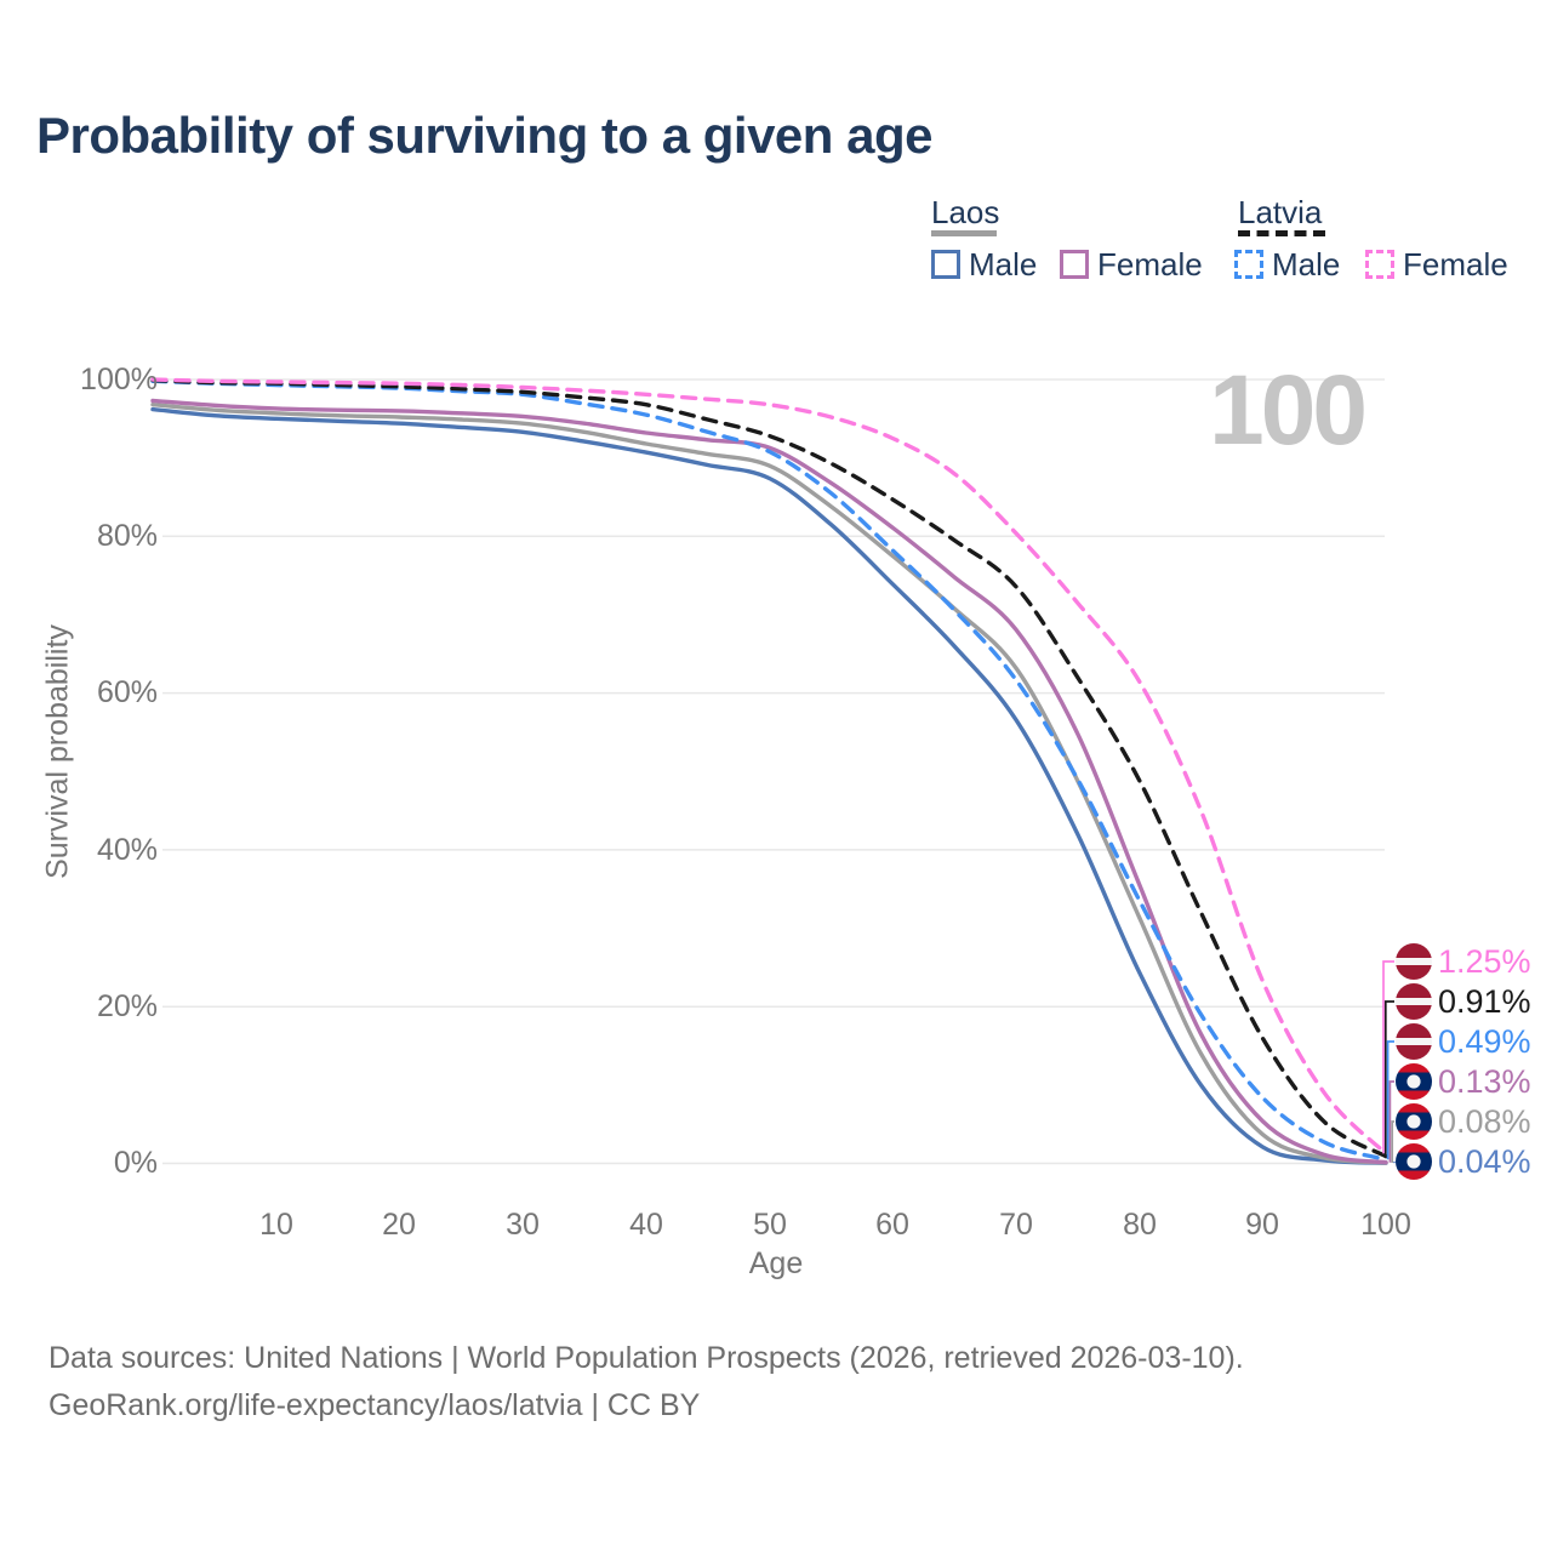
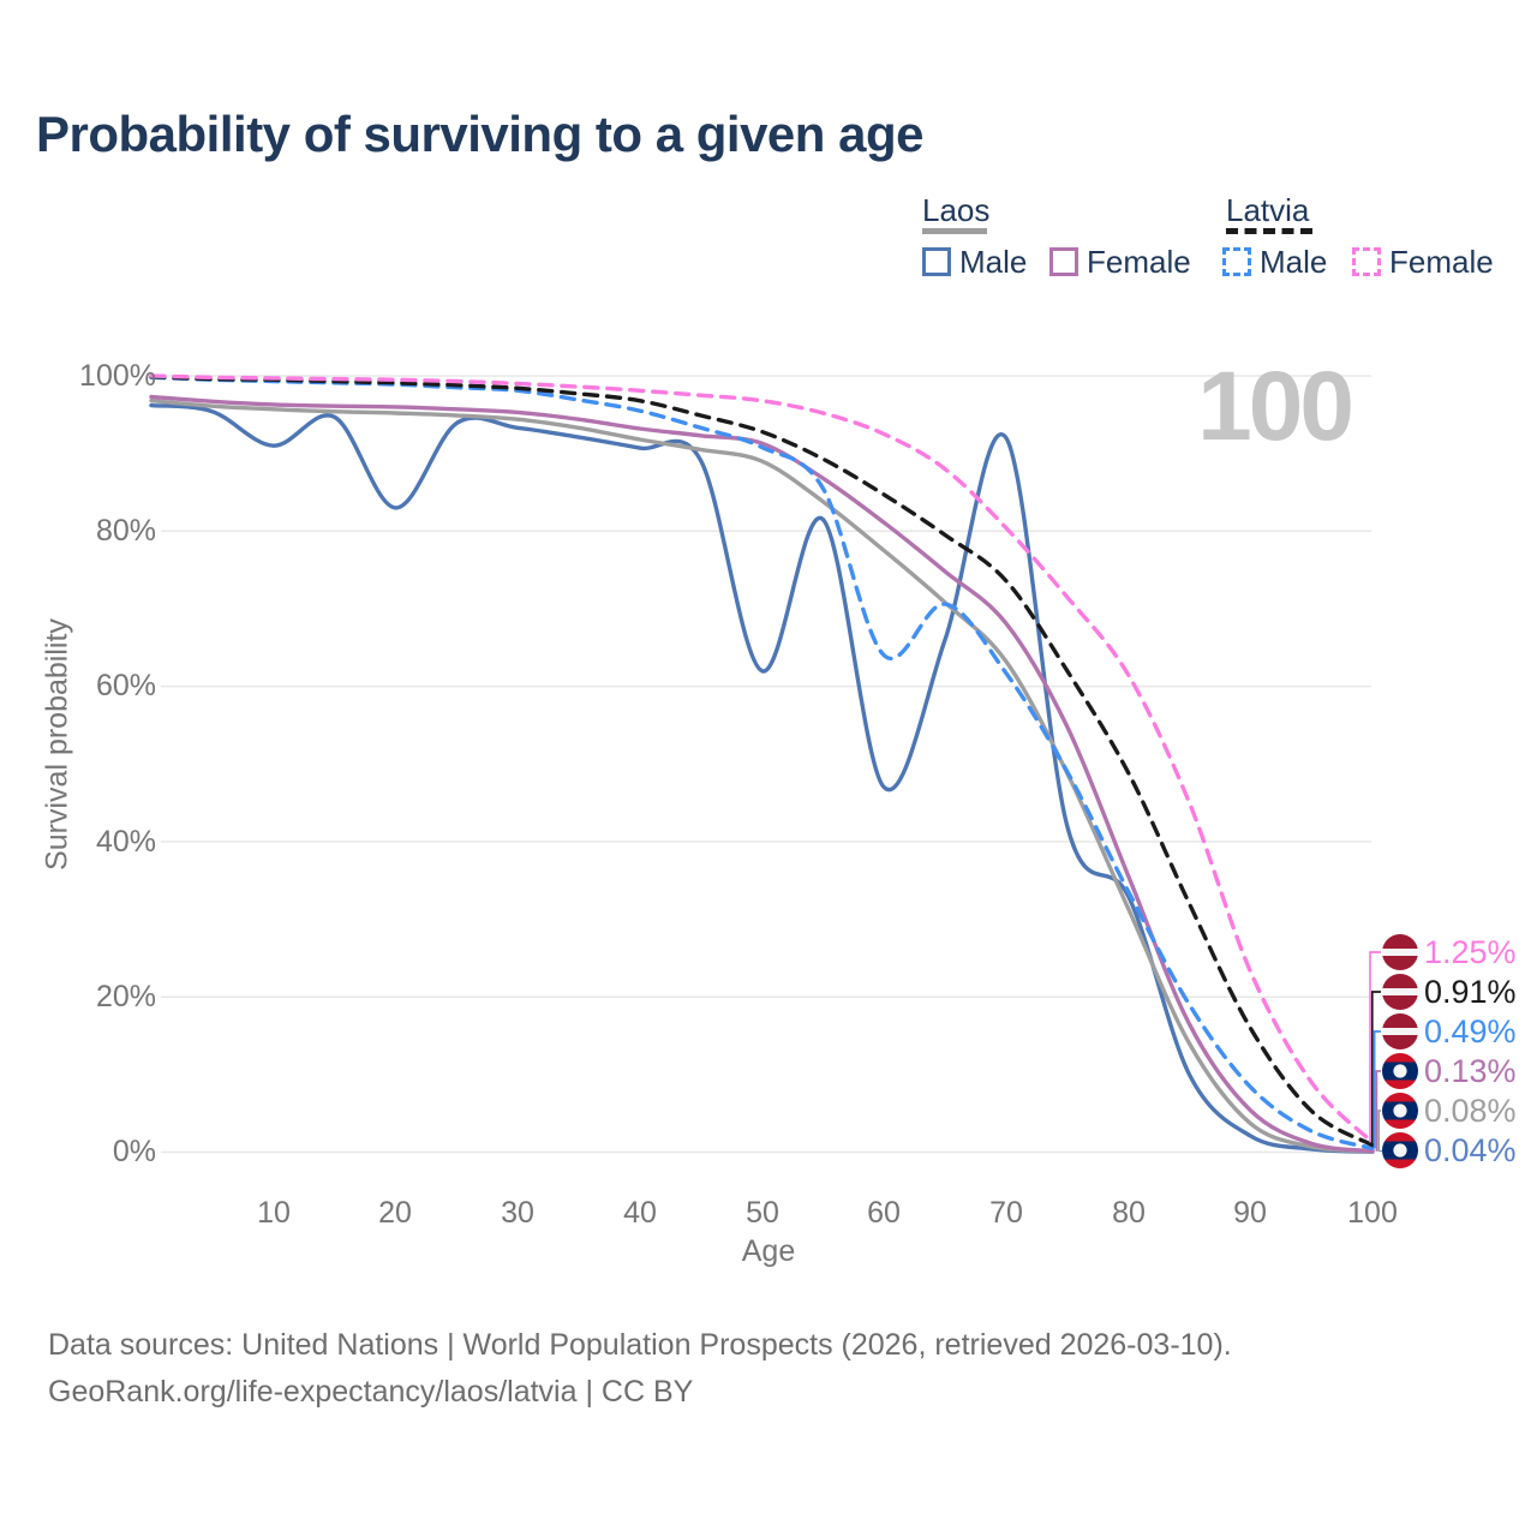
Laos Male/10: 95% -> 91%
Laos Male/20: 94% -> 83%
Laos Male/50: 87% -> 62%
Laos Male/60: 74% -> 47%
Latvia Male/60: 78% -> 64%
Laos Male/70: 57% -> 92%
Laos Male/80: 24% -> 33%
